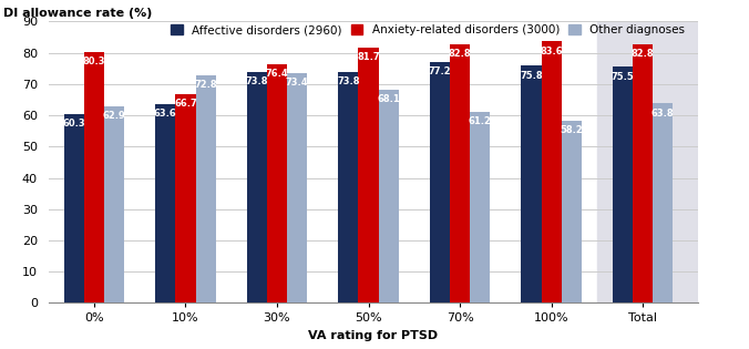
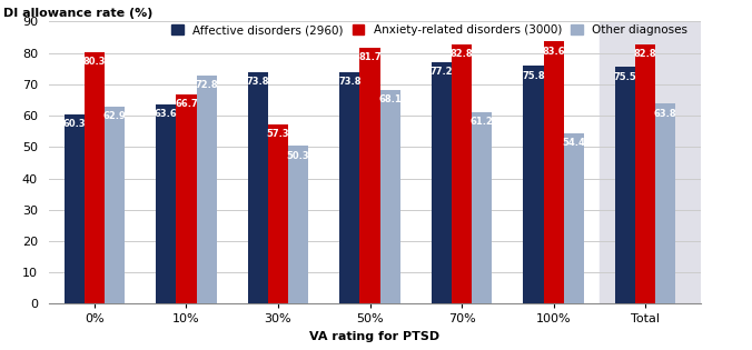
Anxiety-related disorders (3000)/30%: 76.4 -> 57.3
Other diagnoses/30%: 73.4 -> 50.3
Other diagnoses/100%: 58.2 -> 54.4
